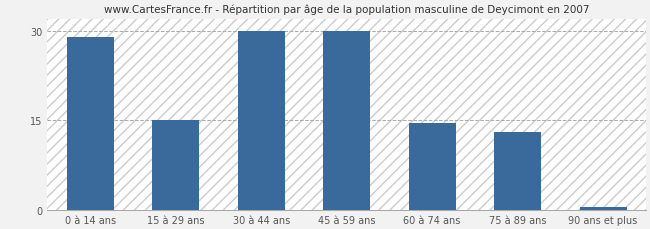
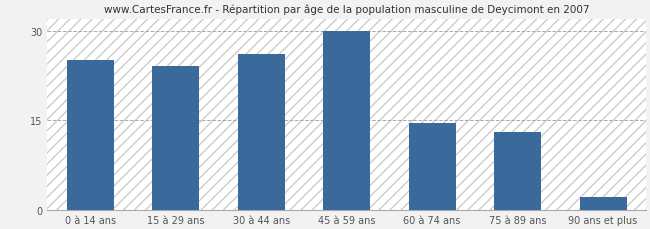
0 à 14 ans: 29.0 -> 25.0
15 à 29 ans: 15.0 -> 24.0
30 à 44 ans: 30.0 -> 26.0
90 ans et plus: 0.5 -> 2.2
